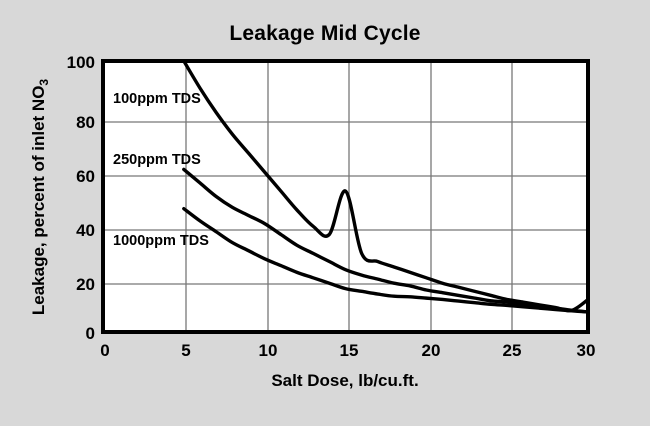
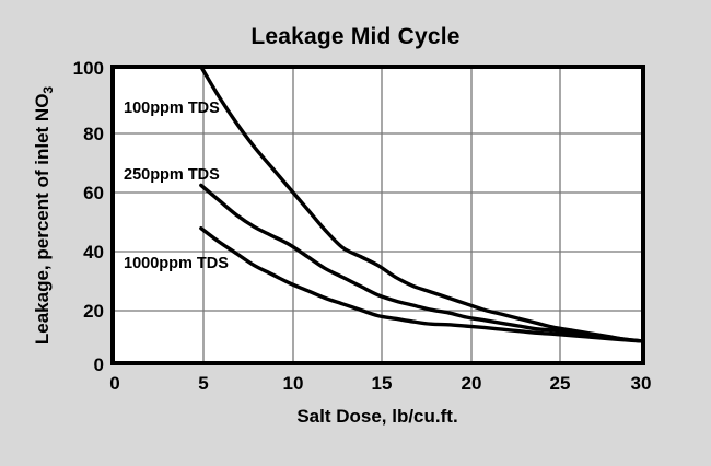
100ppm TDS/15: 52 -> 33
100ppm TDS/30: 12 -> 7
